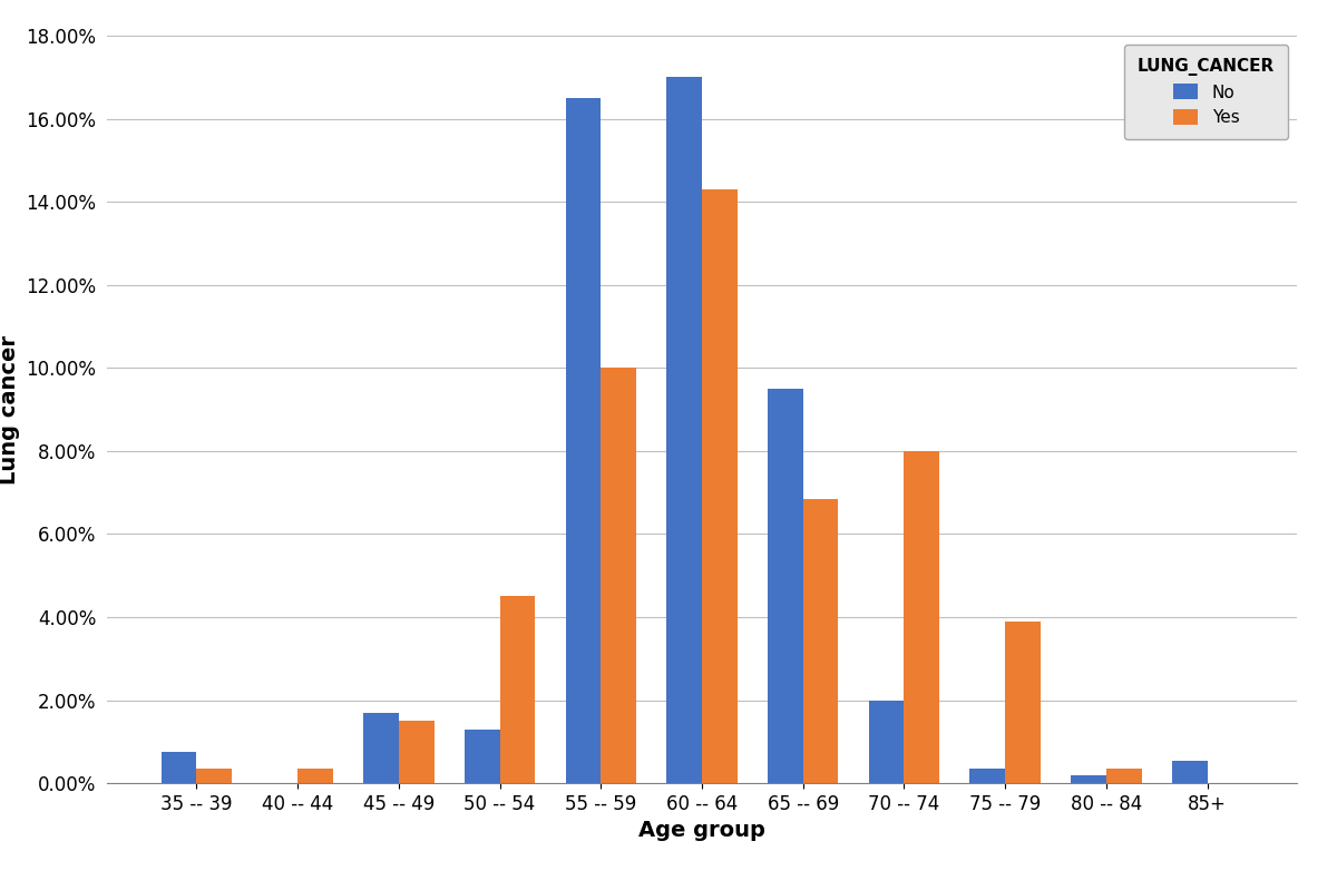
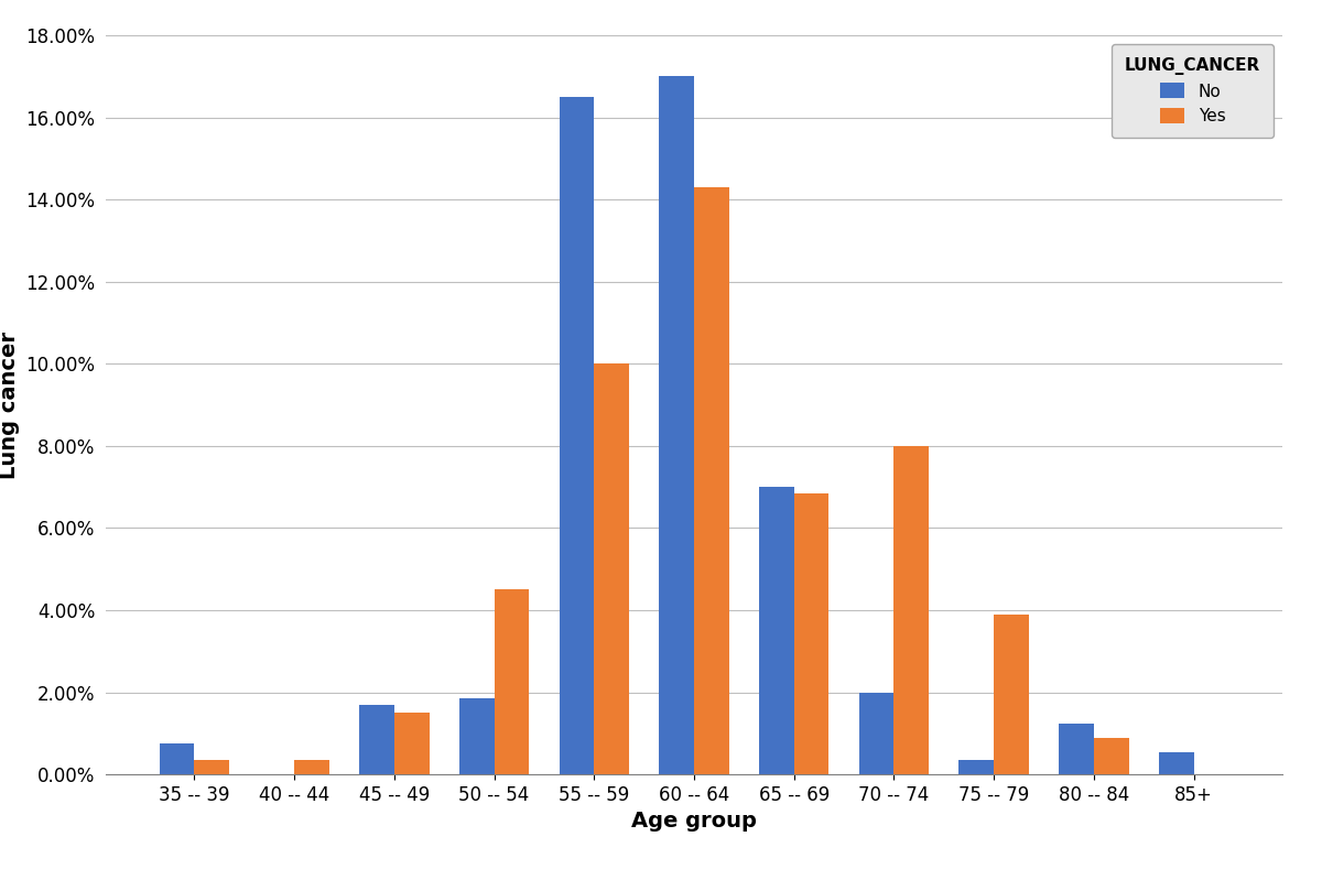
No/50 -- 54: 1.30% -> 1.85%
No/65 -- 69: 9.50% -> 7.00%
No/80 -- 84: 0.20% -> 1.25%
Yes/80 -- 84: 0.35% -> 0.90%
